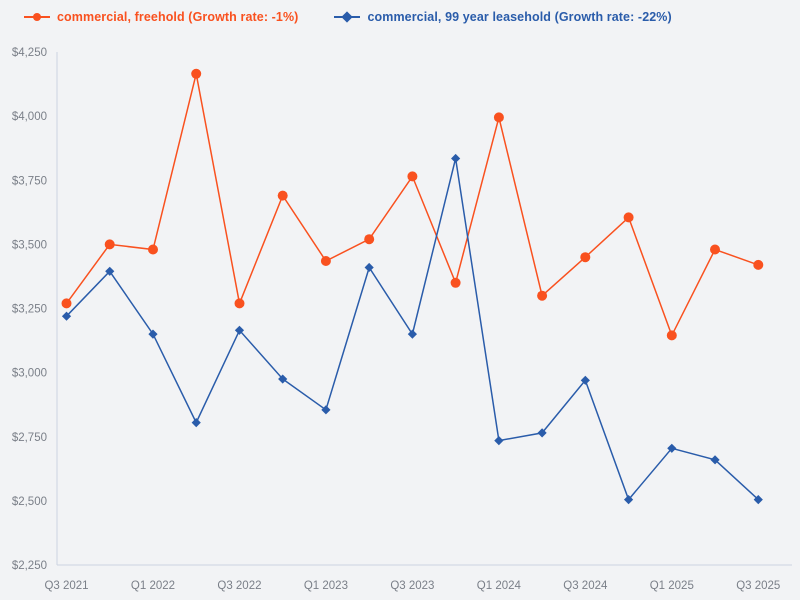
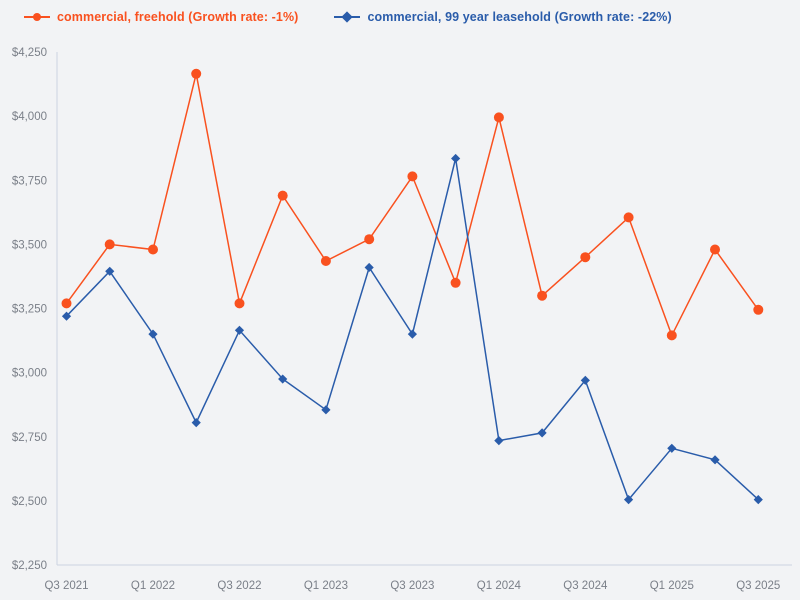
commercial, freehold (Growth rate: -1%)/Q3 2025: $3420 -> $3240
